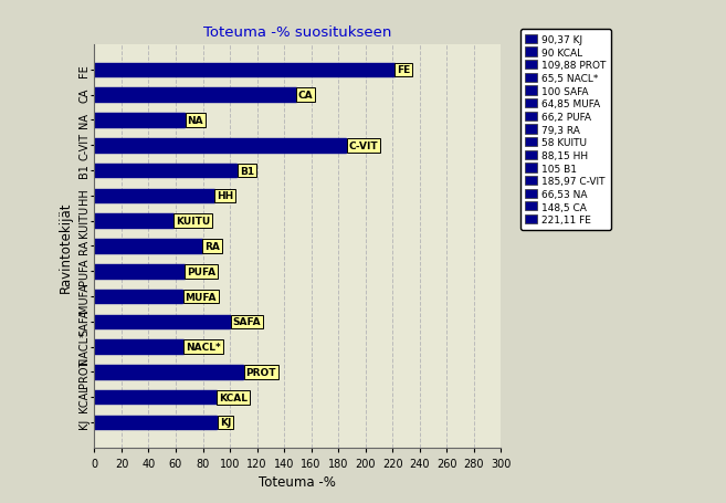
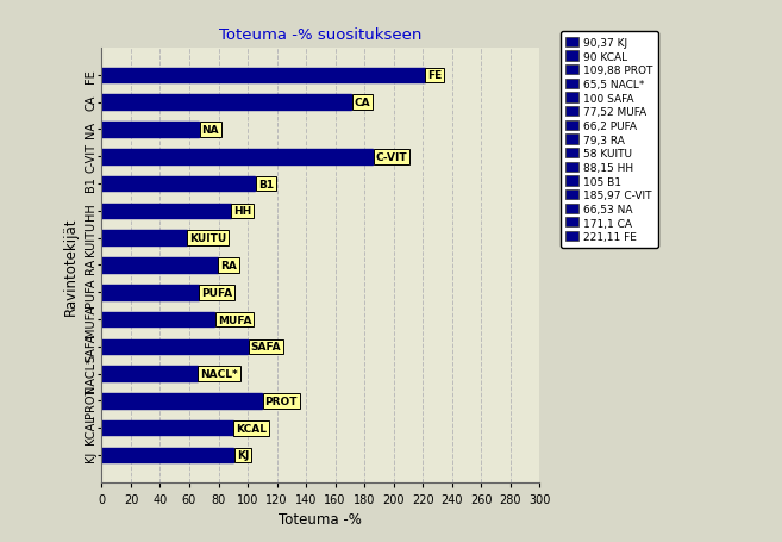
CA: 148,5 -> 171,1
MUFA: 64,85 -> 77,52
